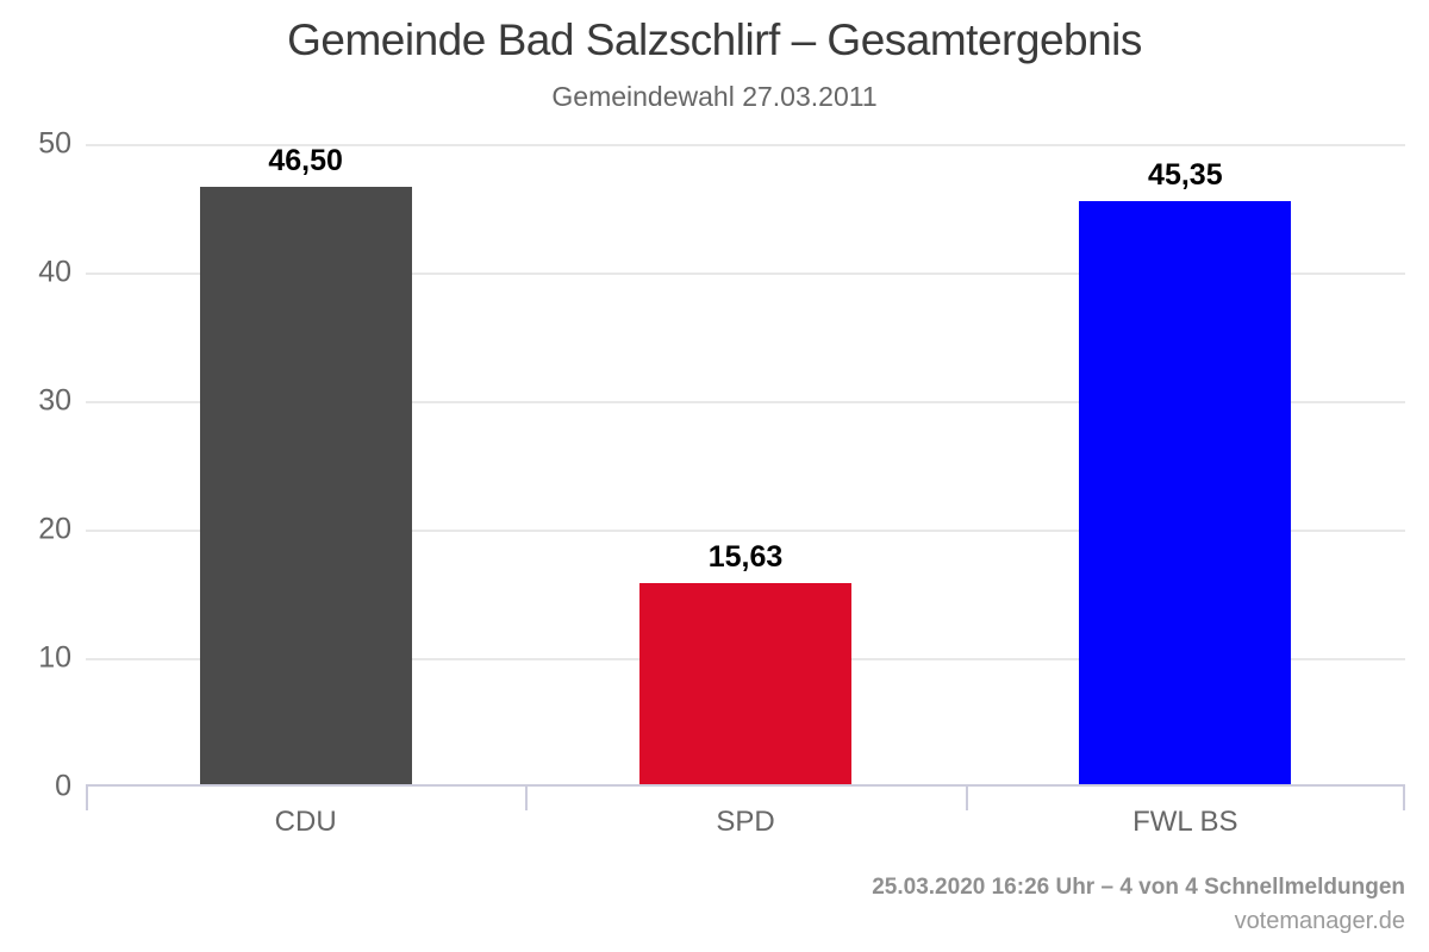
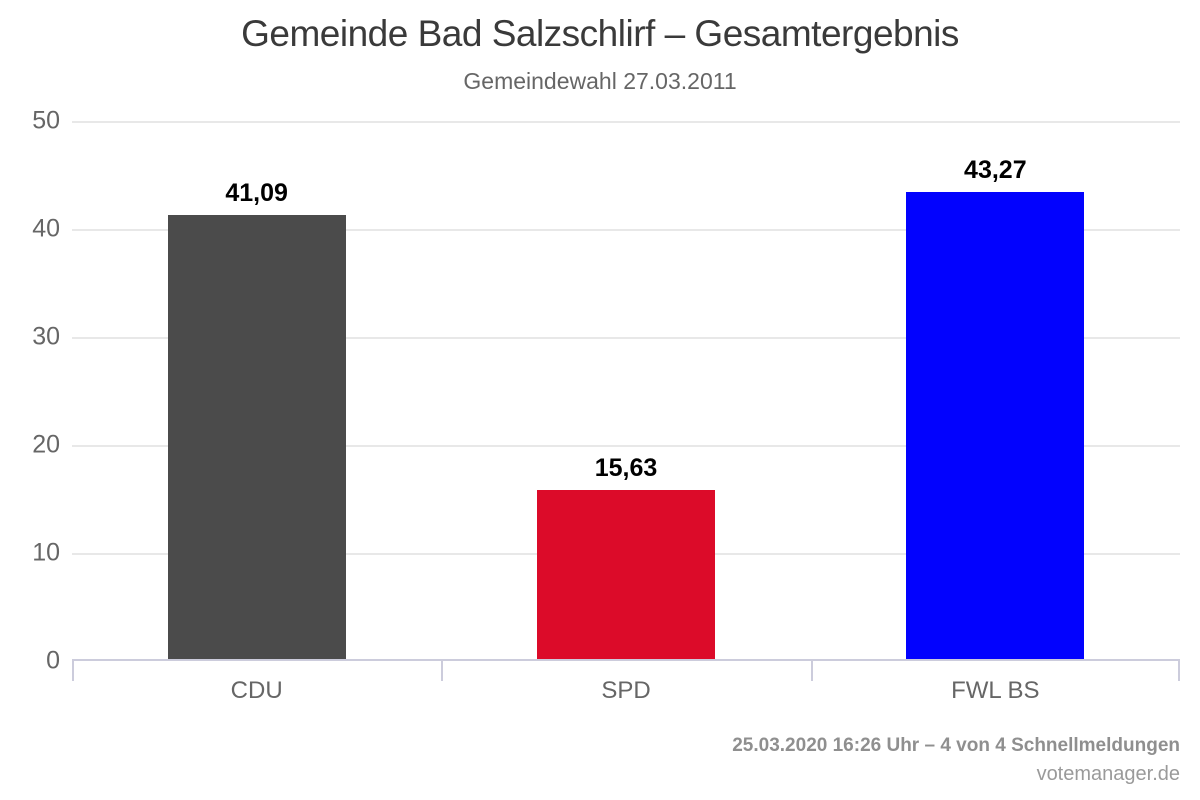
CDU: 46,50 -> 41,09
FWL BS: 45,35 -> 43,27
